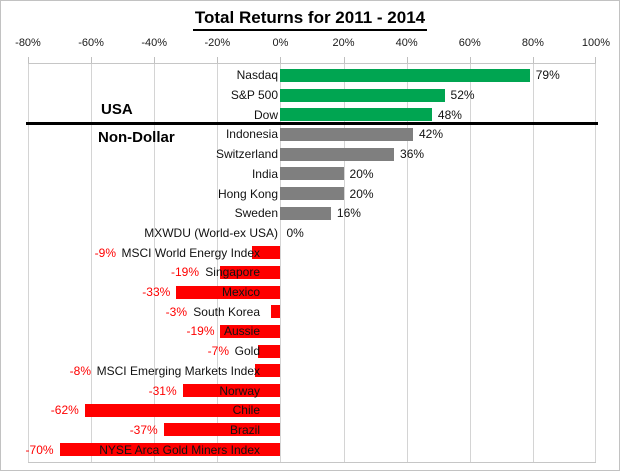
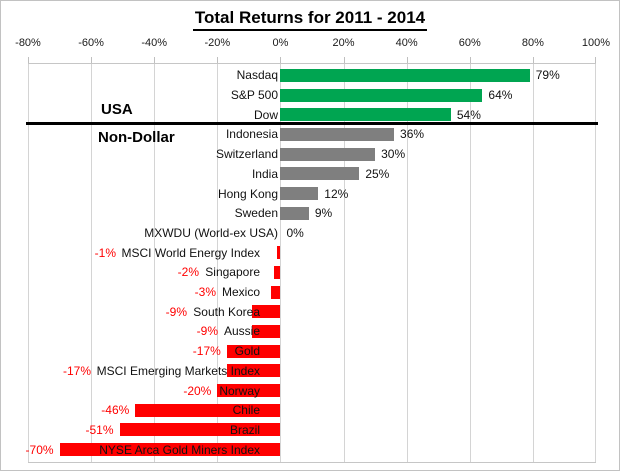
S&P 500: 52% -> 64%
Dow: 48% -> 54%
Indonesia: 42% -> 36%
Switzerland: 36% -> 30%
India: 20% -> 25%
Hong Kong: 20% -> 12%
Sweden: 16% -> 9%
MSCI World Energy Index: -9% -> -1%
Singapore: -19% -> -2%
Mexico: -33% -> -3%
South Korea: -3% -> -9%
Aussie: -19% -> -9%
Gold: -7% -> -17%
MSCI Emerging Markets Index: -8% -> -17%
Norway: -31% -> -20%
Chile: -62% -> -46%
Brazil: -37% -> -51%
